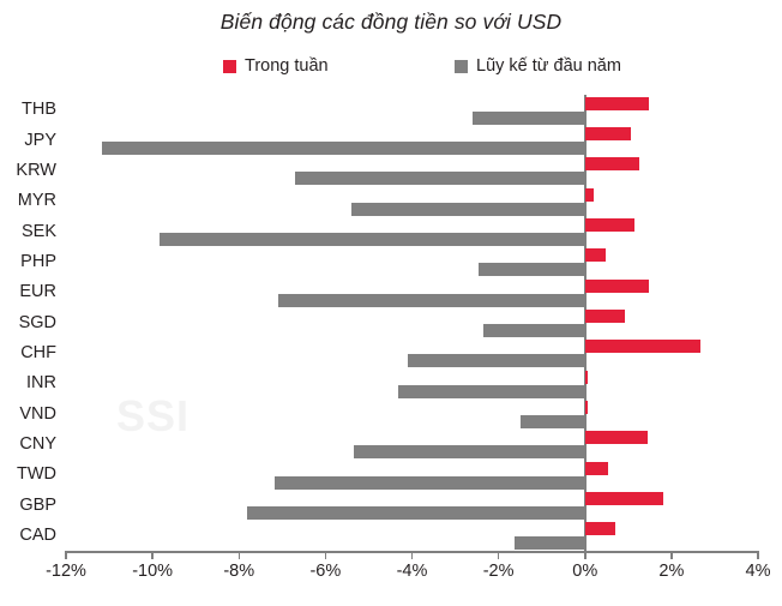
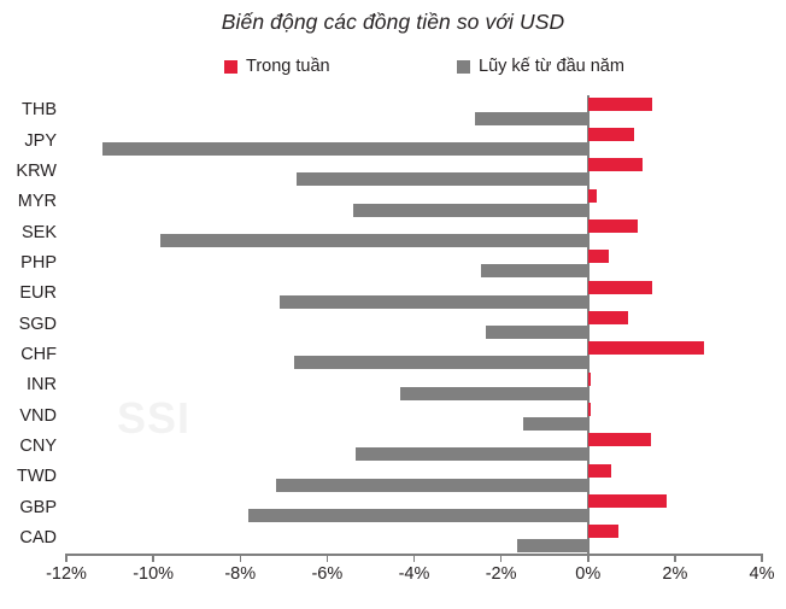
Lũy kế từ đầu năm/CHF: -4.1% -> -6.8%
